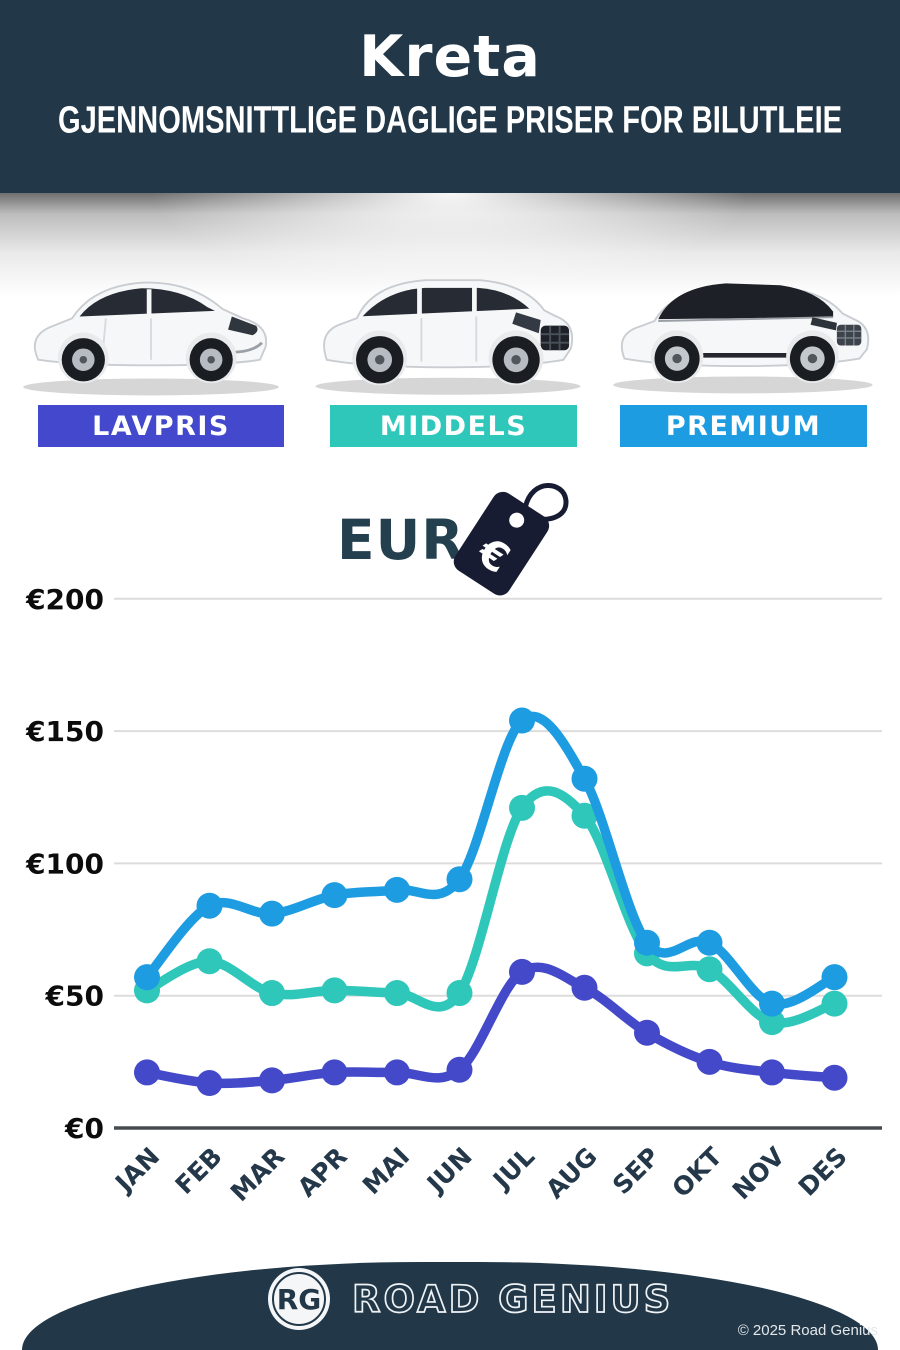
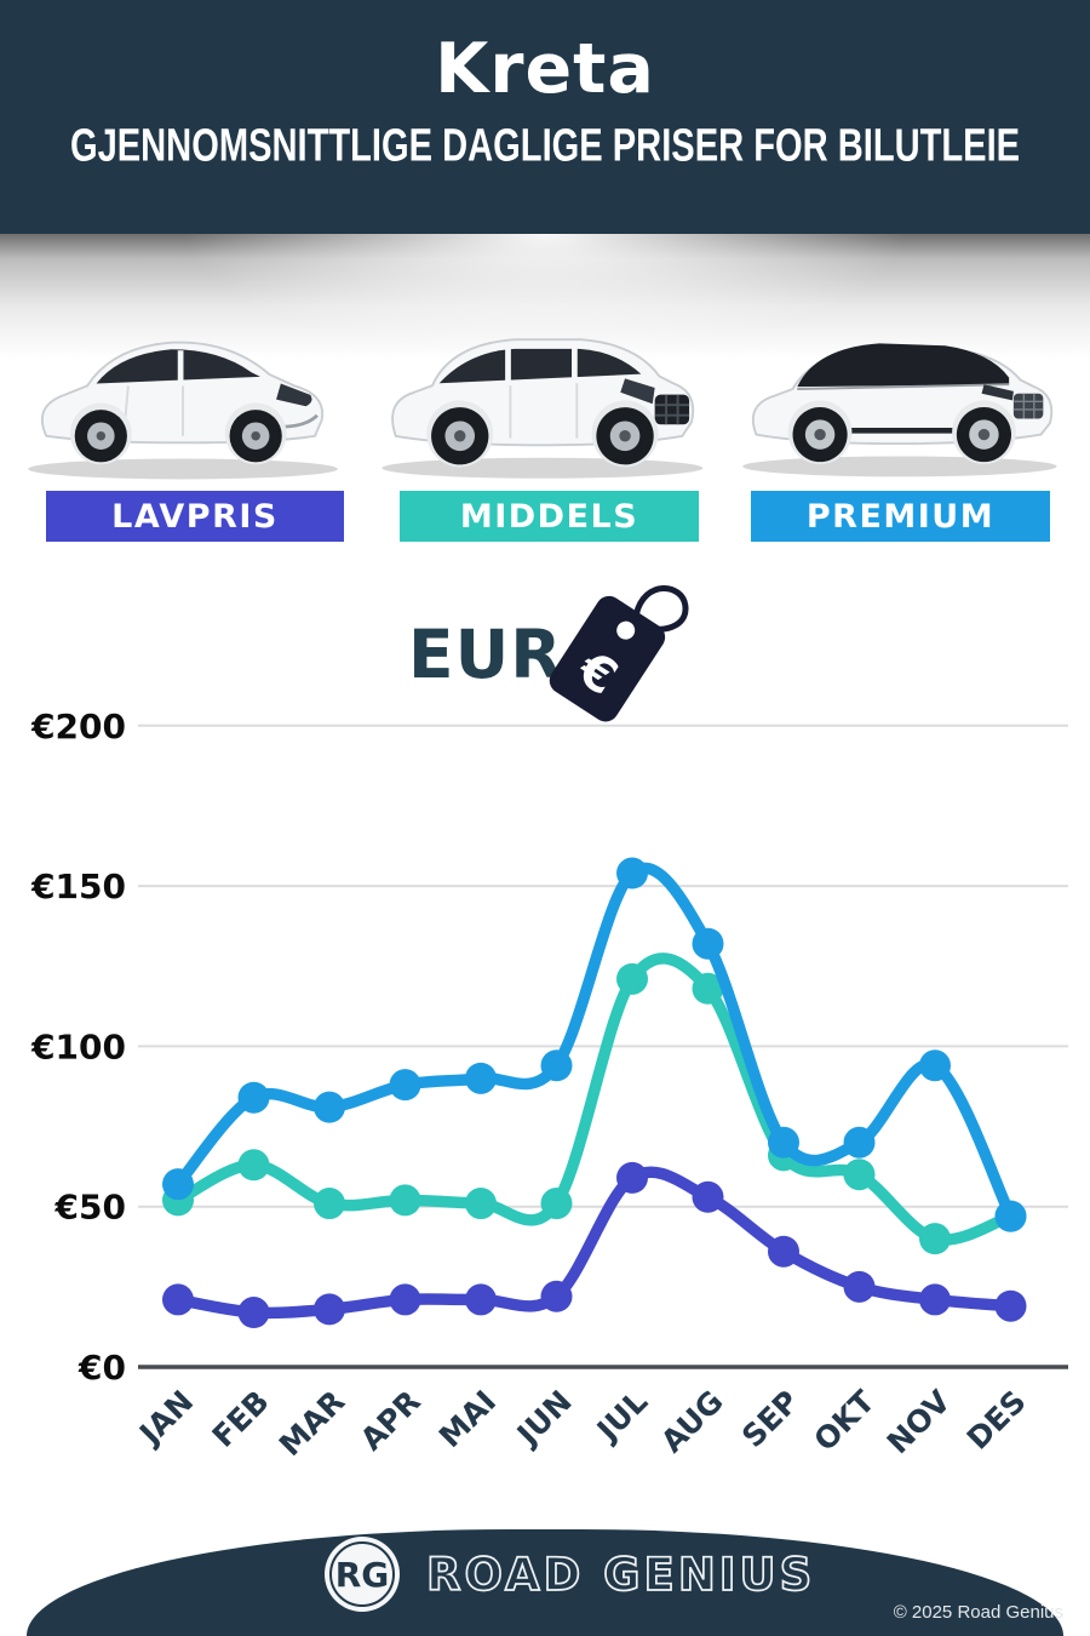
PREMIUM/NOV: €47 -> €94
PREMIUM/DES: €57 -> €47
